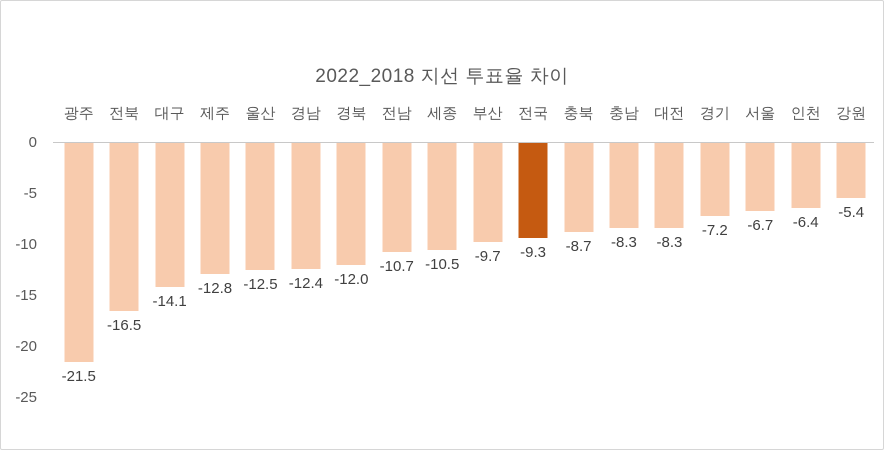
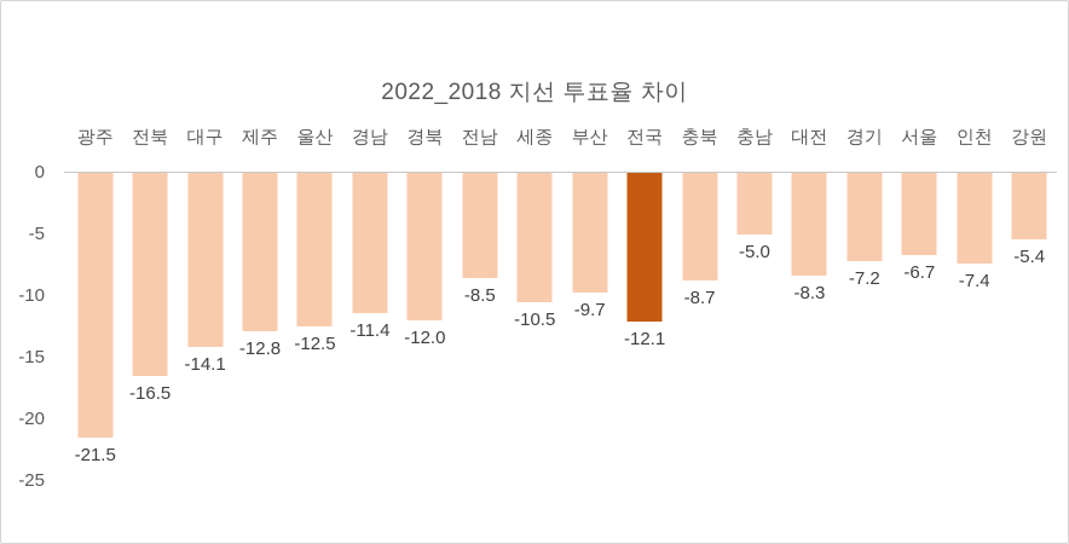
경남: -12.4 -> -11.4
전남: -10.7 -> -8.5
전국: -9.3 -> -12.1
충남: -8.3 -> -5.0
인천: -6.4 -> -7.4
